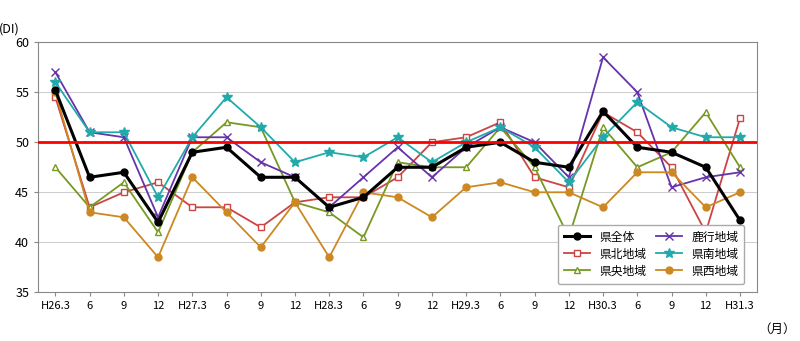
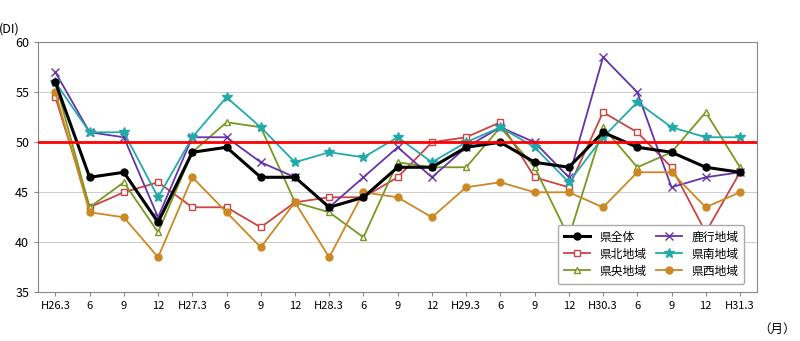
県全体/H26.3: 55.2 -> 56.0
県央地域/H26.3: 47.5 -> 56.0
県全体/H30.3: 53.1 -> 51.0
県全体/H31.3: 42.2 -> 47.0
県北地域/H31.3: 52.4 -> 47.0
